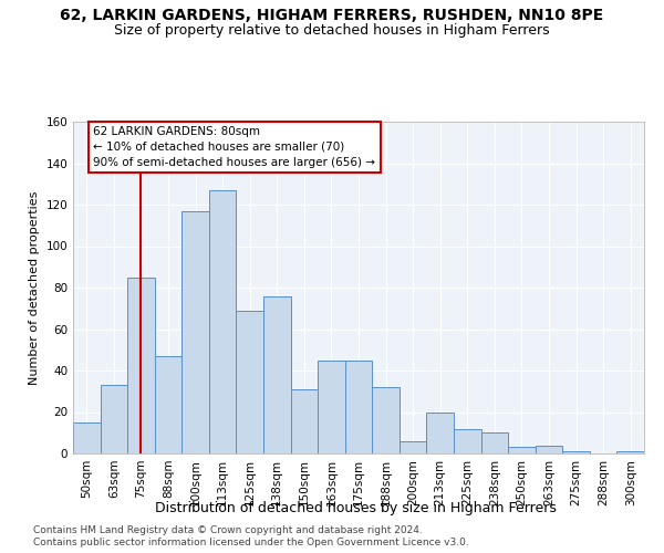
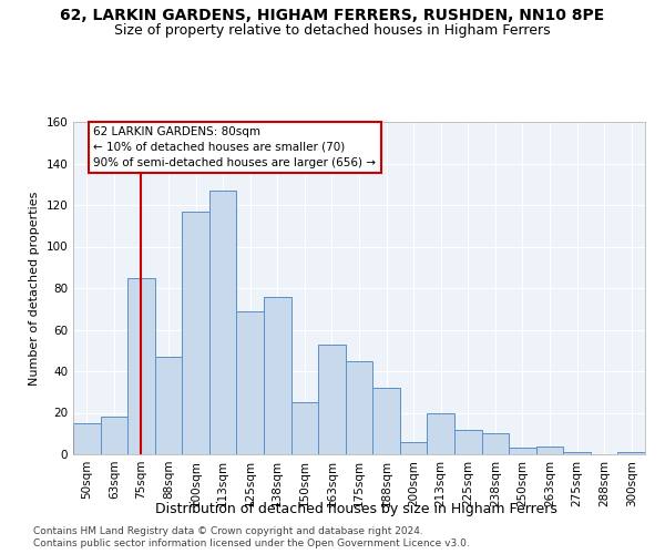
63sqm: 33 -> 18
150sqm: 31 -> 25
163sqm: 45 -> 53
